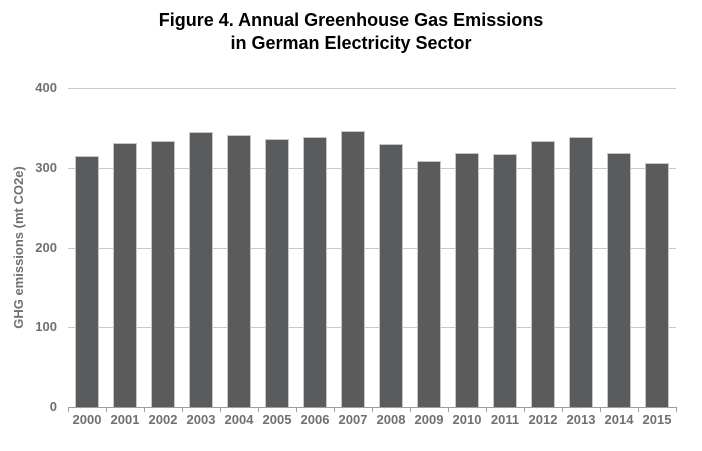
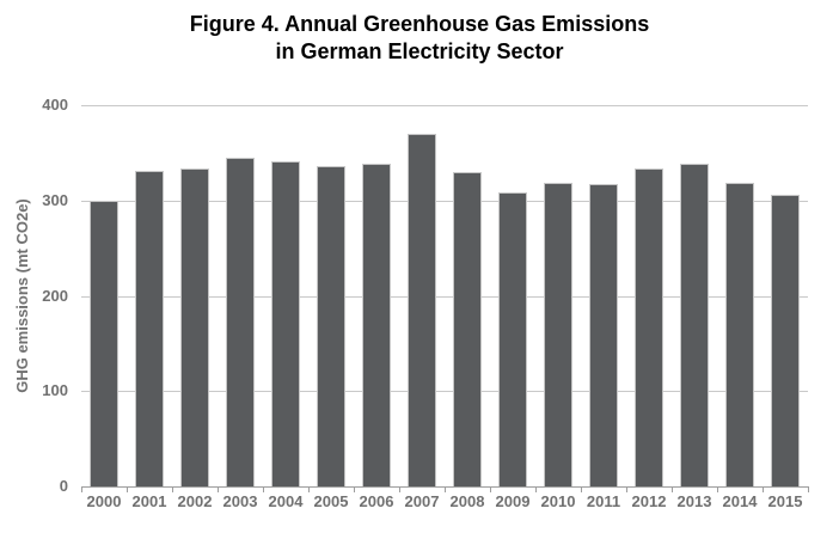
2000: 320 -> 300
2007: 350 -> 370
